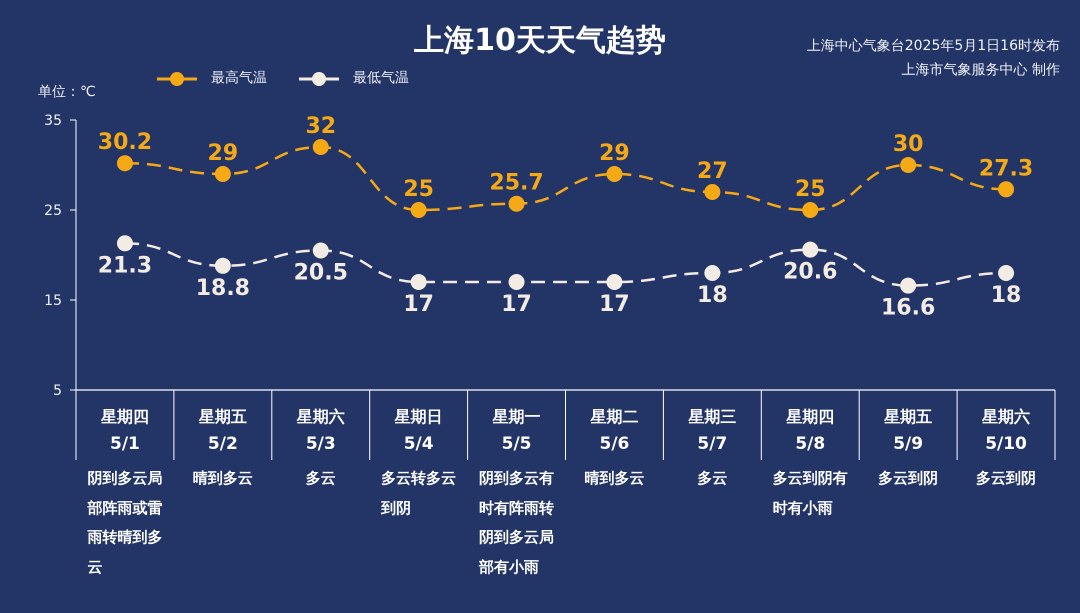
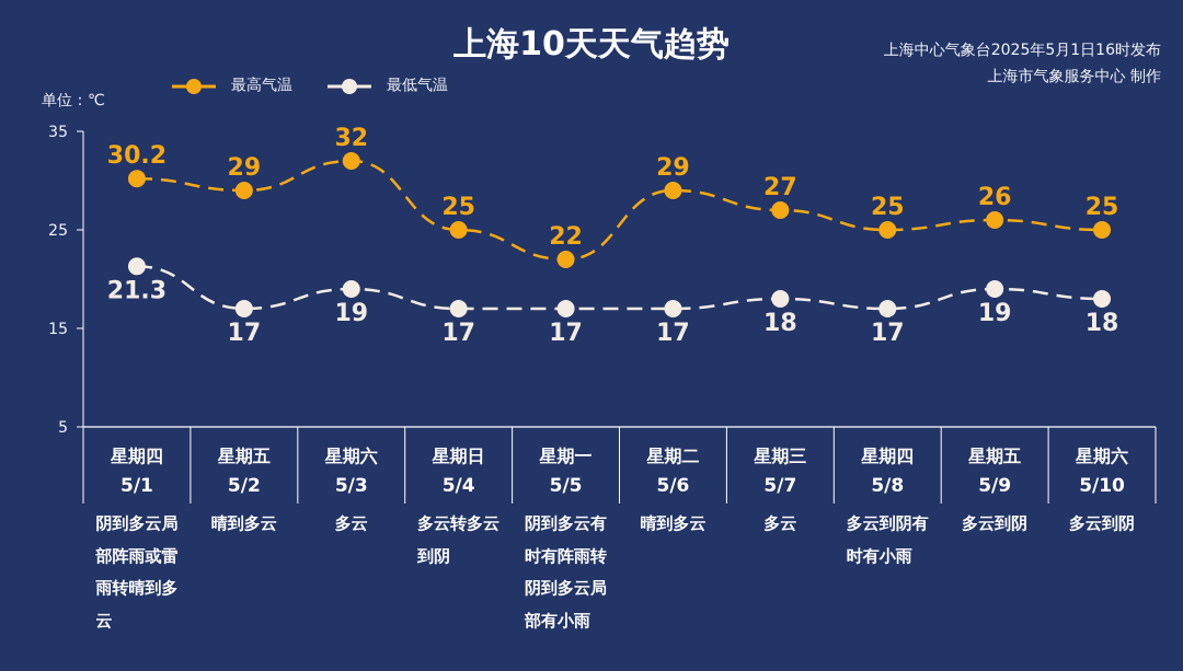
最低气温/5/2: 18.8 -> 17
最低气温/5/3: 20.5 -> 19
最高气温/5/5: 25.7 -> 22
最低气温/5/8: 20.6 -> 17
最高气温/5/9: 30 -> 26
最低气温/5/9: 16.6 -> 19
最高气温/5/10: 27.3 -> 25
